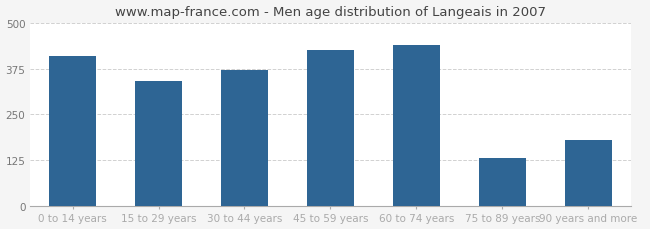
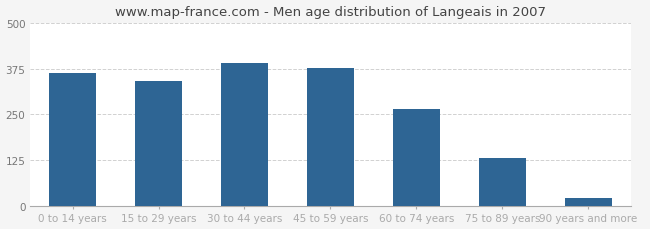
0 to 14 years: 410 -> 362
30 to 44 years: 370 -> 390
45 to 59 years: 425 -> 378
60 to 74 years: 440 -> 265
90 years and more: 180 -> 20
